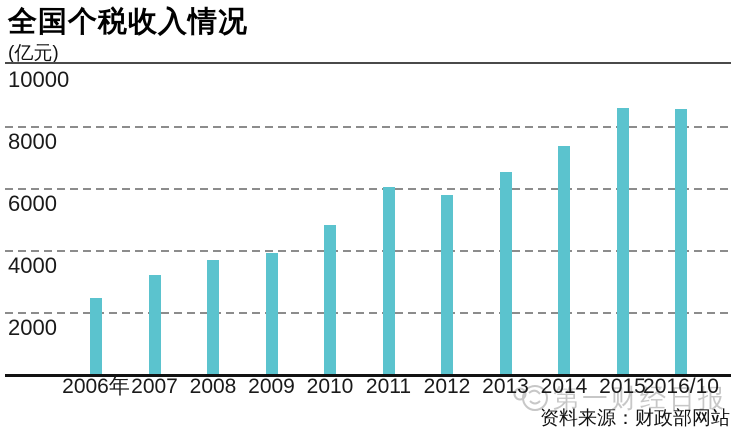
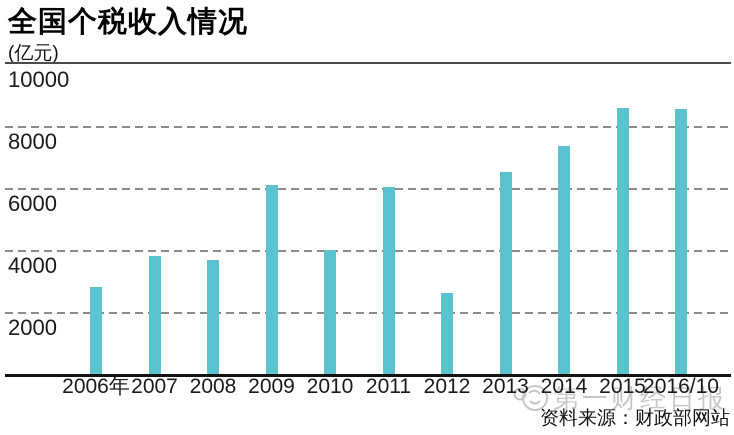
2006年: 2400 -> 2800
2007: 3200 -> 3800
2009: 3900 -> 6100
2010: 4800 -> 4000
2012: 5800 -> 2600
